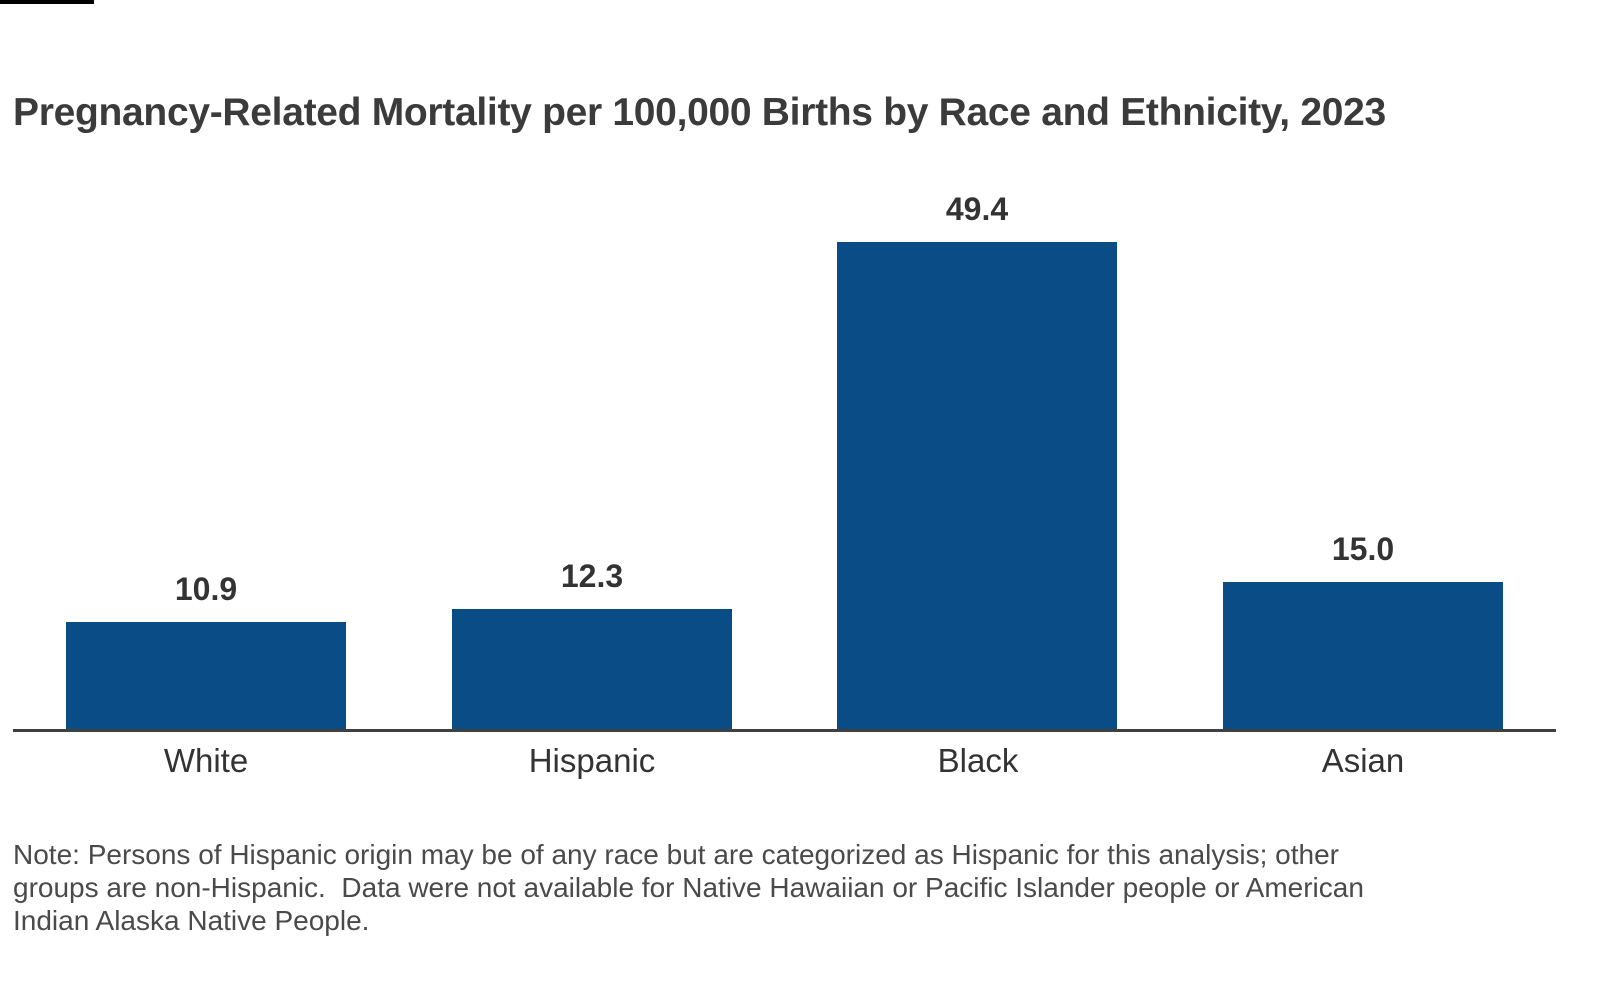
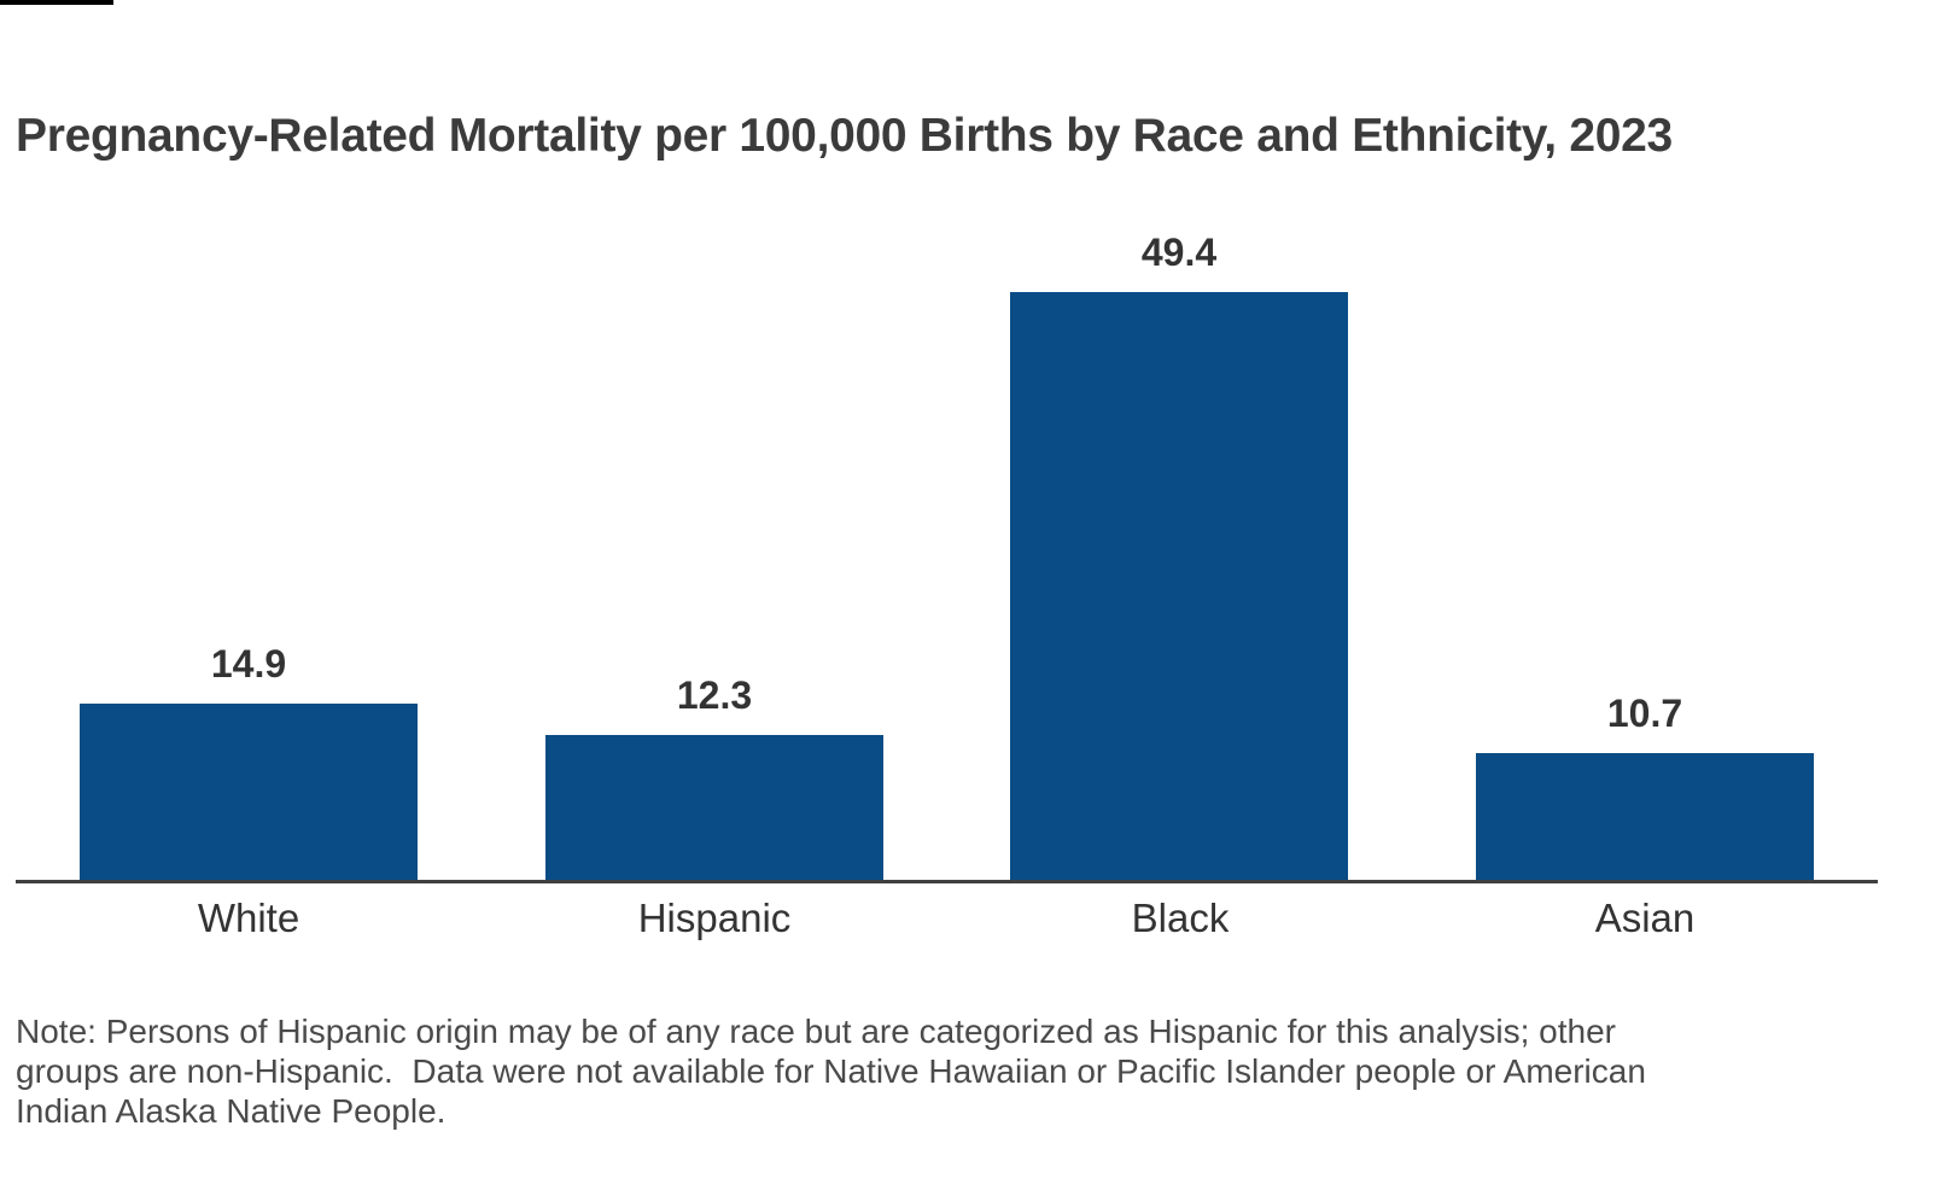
White: 10.9 -> 14.9
Asian: 15.0 -> 10.7
